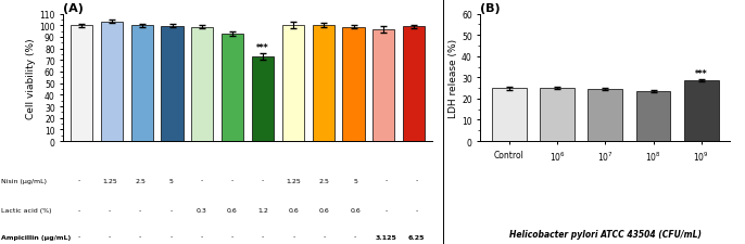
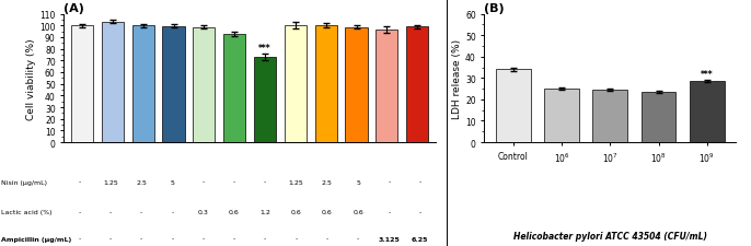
(B)/Control: 25 -> 34
